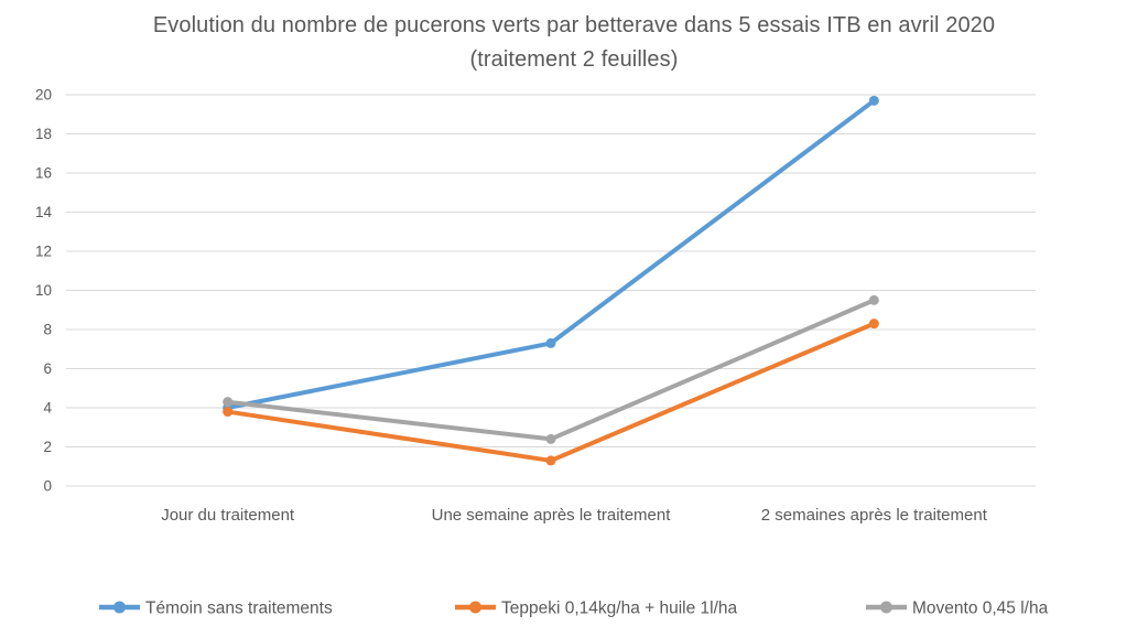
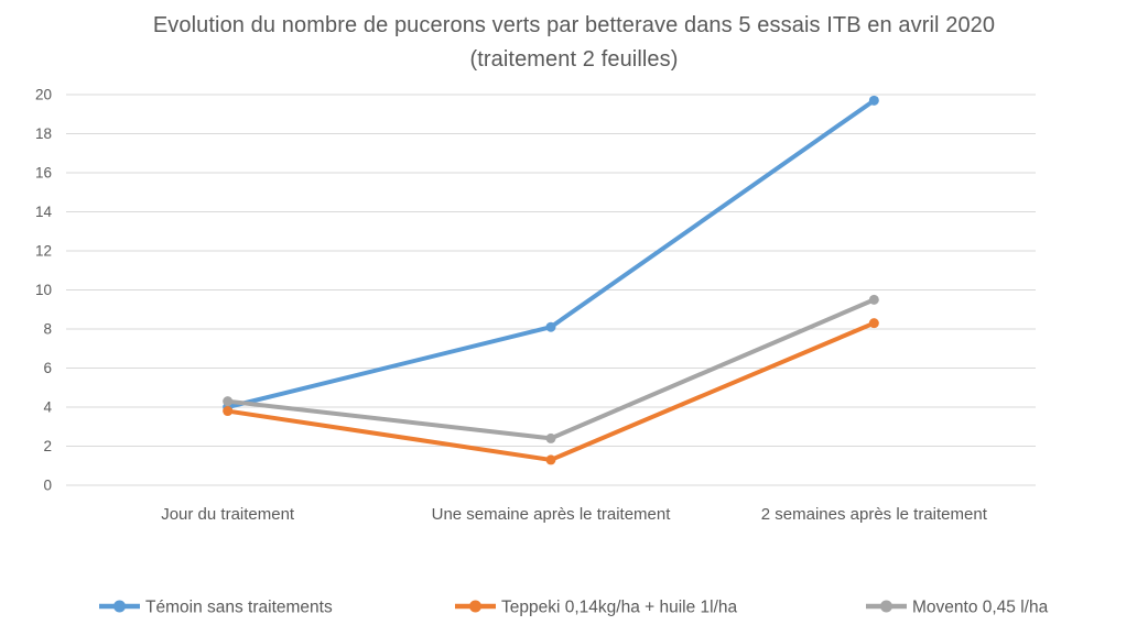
Témoin sans traitements/Une semaine après le traitement: 7.3 -> 8.1
